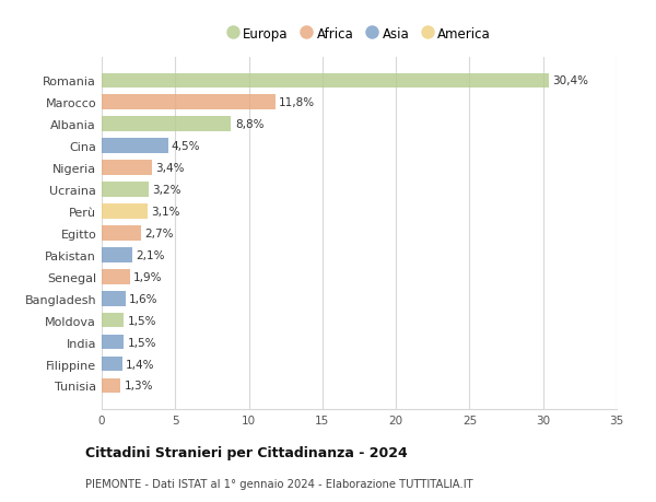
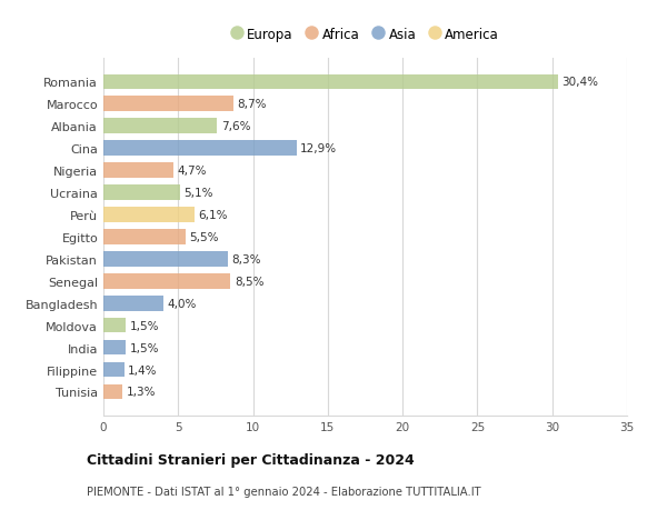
Marocco: 11,8% -> 8,7%
Albania: 8,8% -> 7,6%
Cina: 4,5% -> 12,9%
Nigeria: 3,4% -> 4,7%
Ucraina: 3,2% -> 5,1%
Perù: 3,1% -> 6,1%
Egitto: 2,7% -> 5,5%
Pakistan: 2,1% -> 8,3%
Senegal: 1,9% -> 8,5%
Bangladesh: 1,6% -> 4,0%
